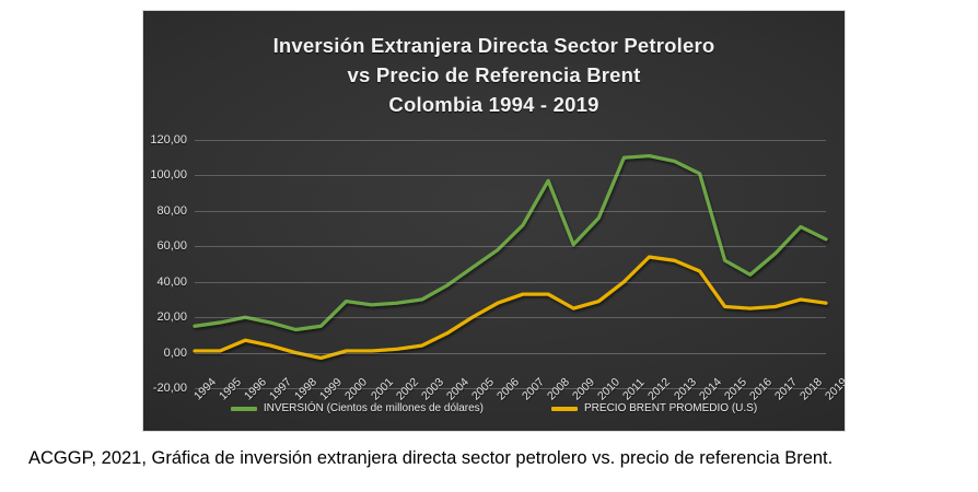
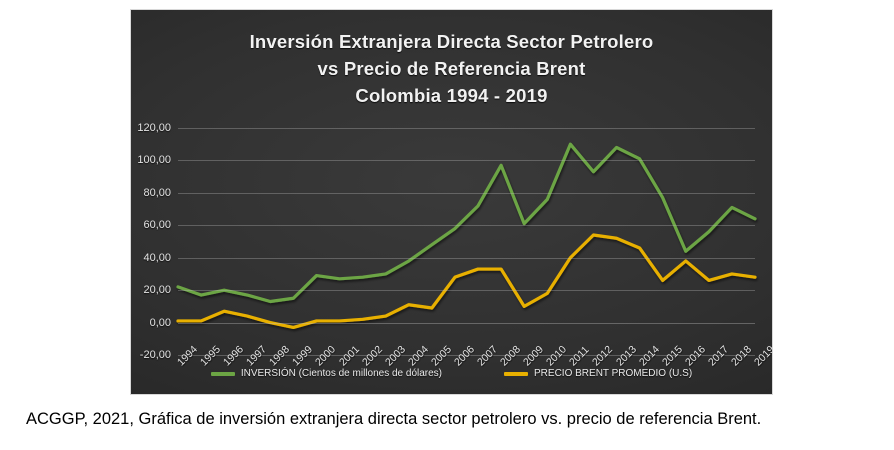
INVERSIÓN (Cientos de millones de dólares)/1994: 15 -> 22
PRECIO BRENT PROMEDIO (U.S)/2005: 20 -> 9
PRECIO BRENT PROMEDIO (U.S)/2009: 25 -> 10
PRECIO BRENT PROMEDIO (U.S)/2010: 29 -> 18
INVERSIÓN (Cientos de millones de dólares)/2012: 111 -> 93
INVERSIÓN (Cientos de millones de dólares)/2015: 52 -> 77
PRECIO BRENT PROMEDIO (U.S)/2016: 25 -> 38
